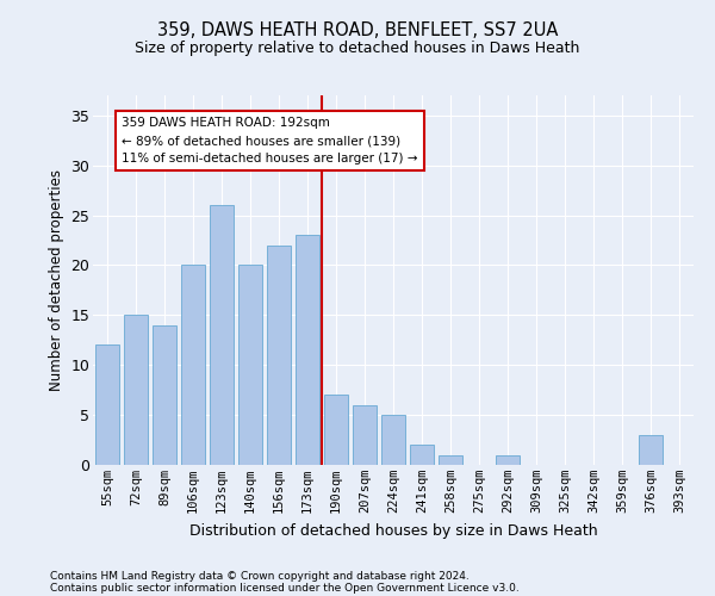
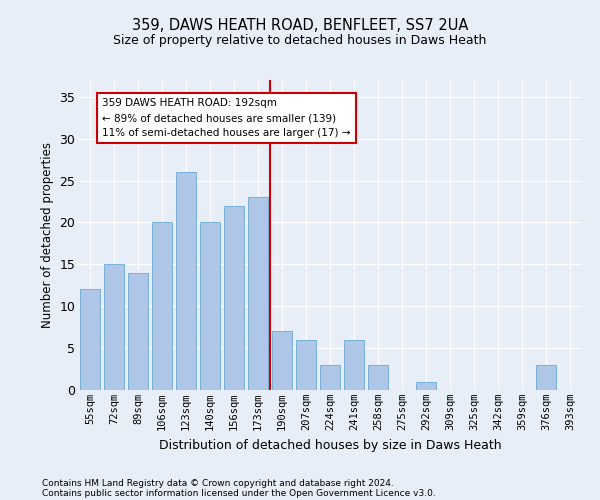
224sqm: 5 -> 3
241sqm: 2 -> 6
258sqm: 1 -> 3
